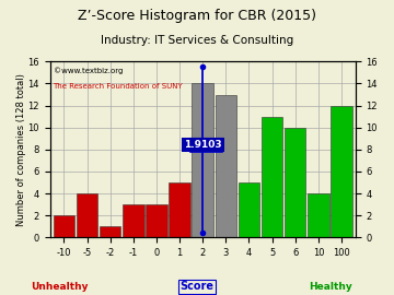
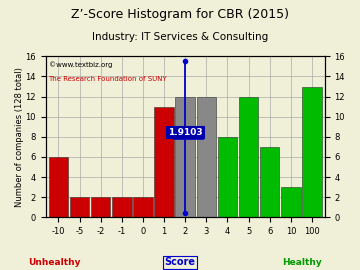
-10: 2 -> 6
-5: 4 -> 2
-2: 1 -> 2
-1: 3 -> 2
0: 3 -> 2
1: 5 -> 11
2: 14 -> 12
3: 13 -> 12
4: 5 -> 8
5: 11 -> 12
6: 10 -> 7
10: 4 -> 3
100: 12 -> 13
